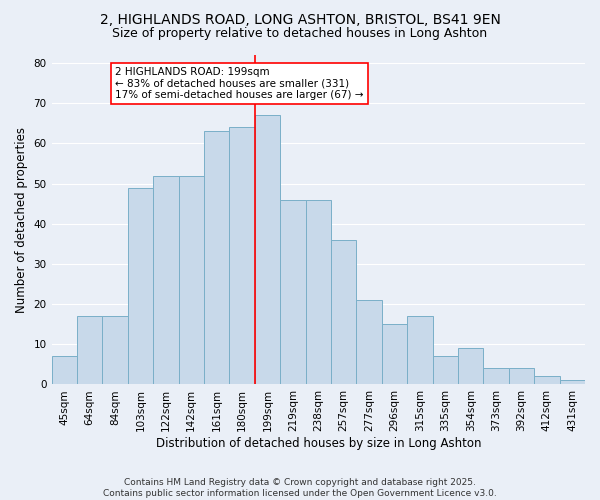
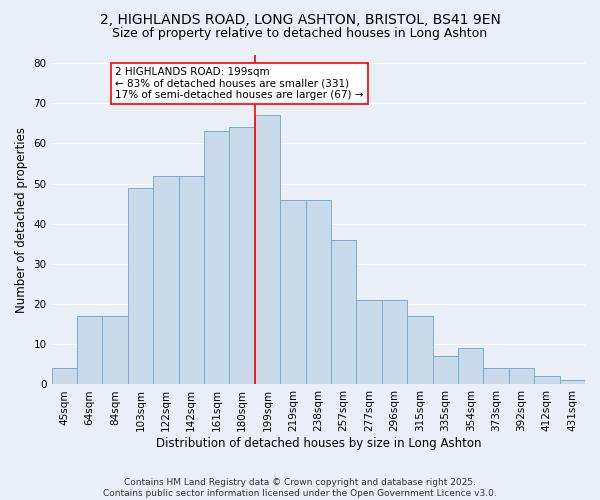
45sqm: 7 -> 4
296sqm: 15 -> 21
